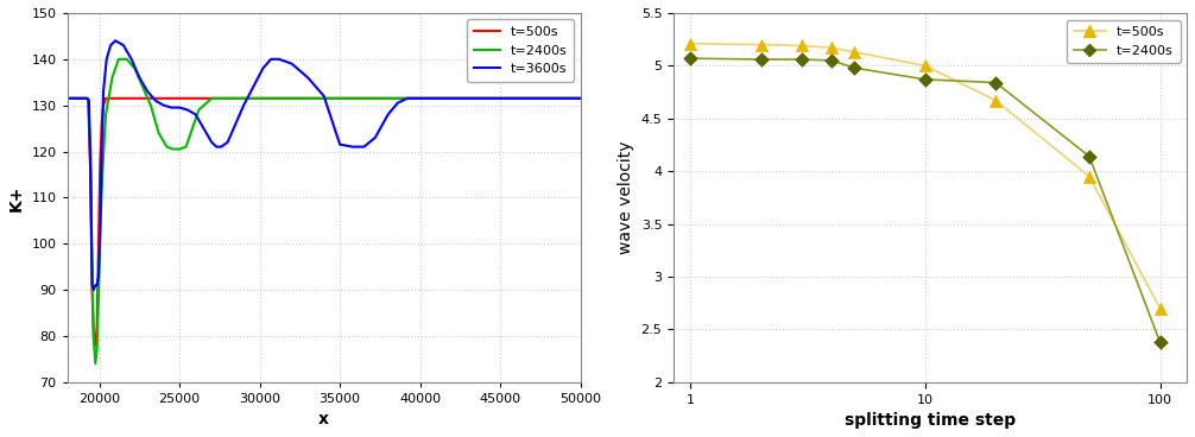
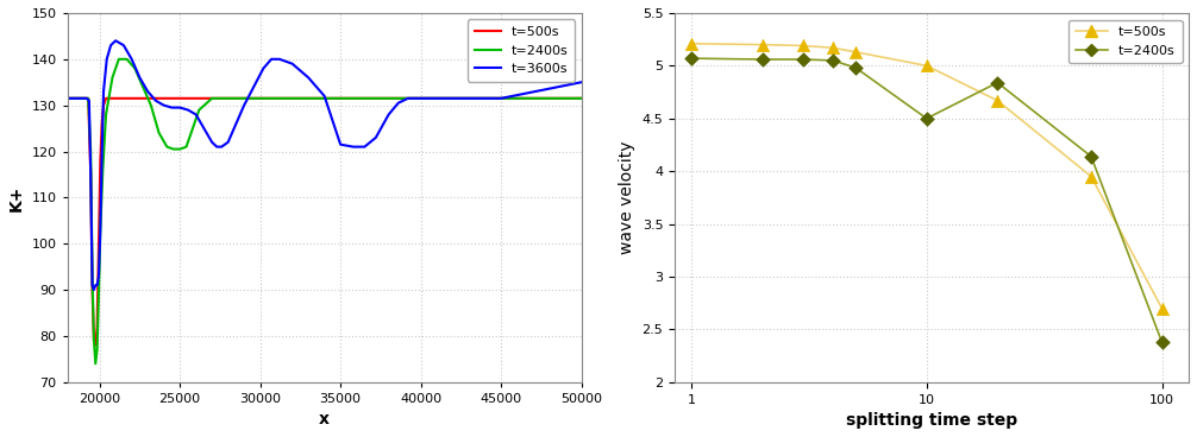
t=3600s/50000: 131.5 -> 135.0
t=2400s/10: 4.87 -> 4.50
